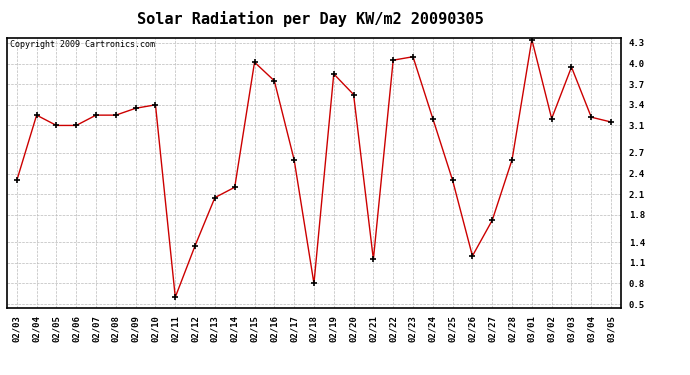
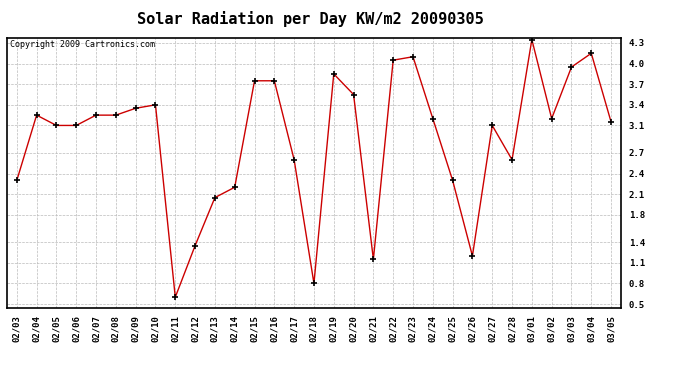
02/15: 4.02 -> 3.75
02/27: 1.72 -> 3.10
03/04: 3.22 -> 4.15
